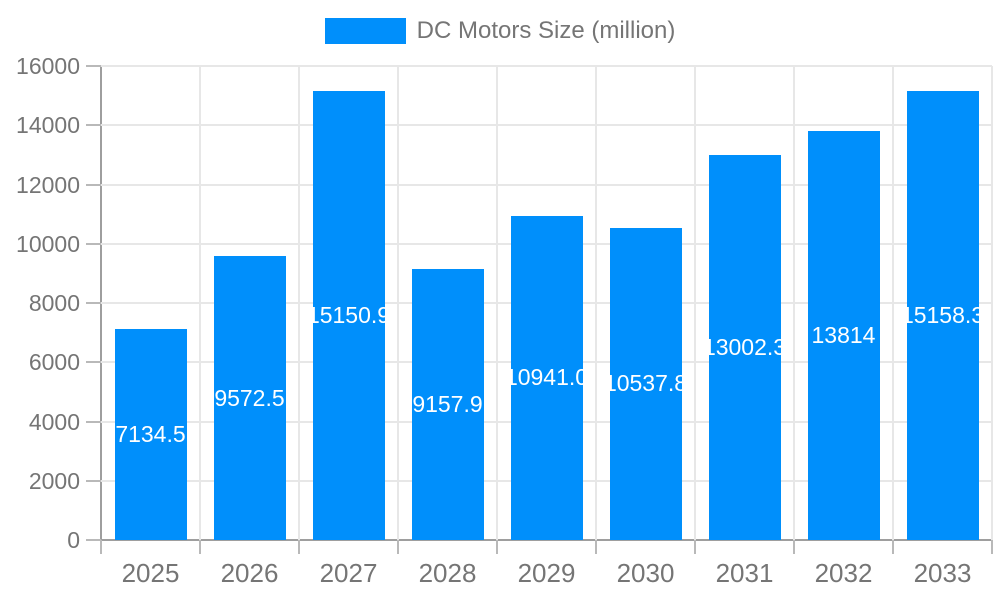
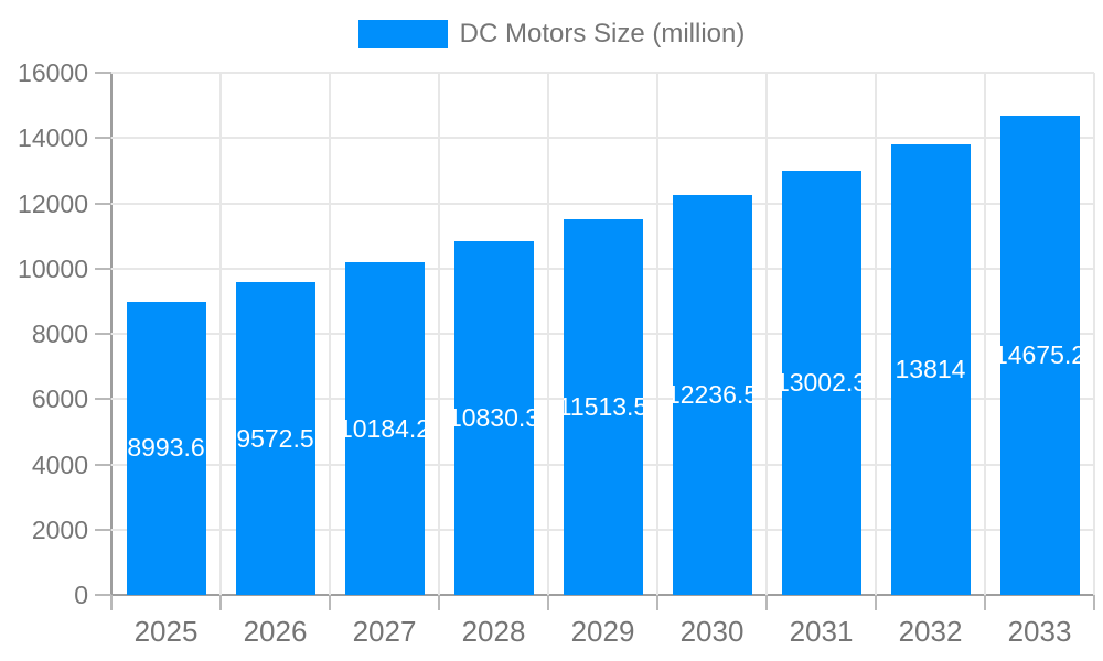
2025: 7134.5 -> 8993.6
2027: 15150.9 -> 10184.2
2028: 9157.9 -> 10830.3
2029: 10941.0 -> 11513.5
2030: 10537.8 -> 12236.5
2033: 15158.3 -> 14675.2
